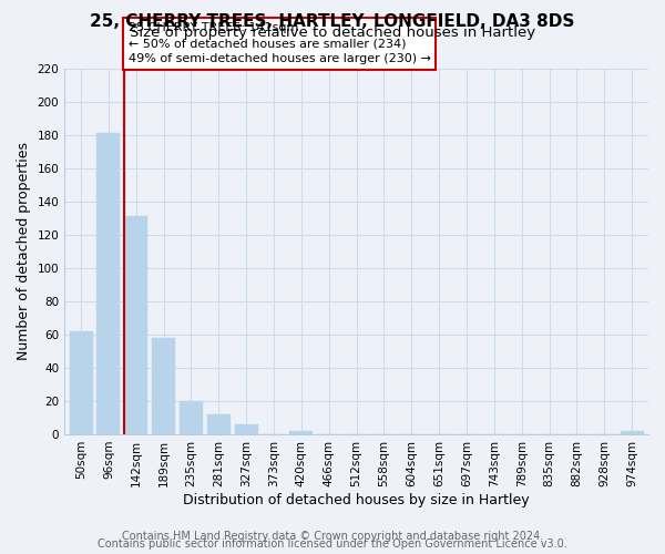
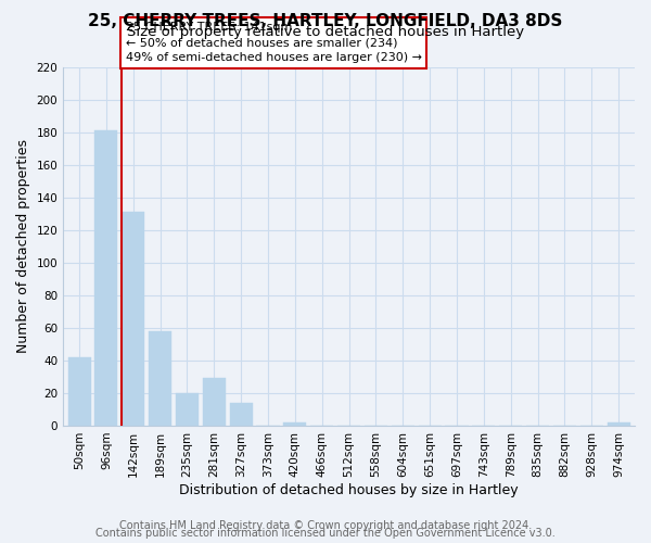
50sqm: 62 -> 42
281sqm: 12 -> 29
327sqm: 6 -> 14
